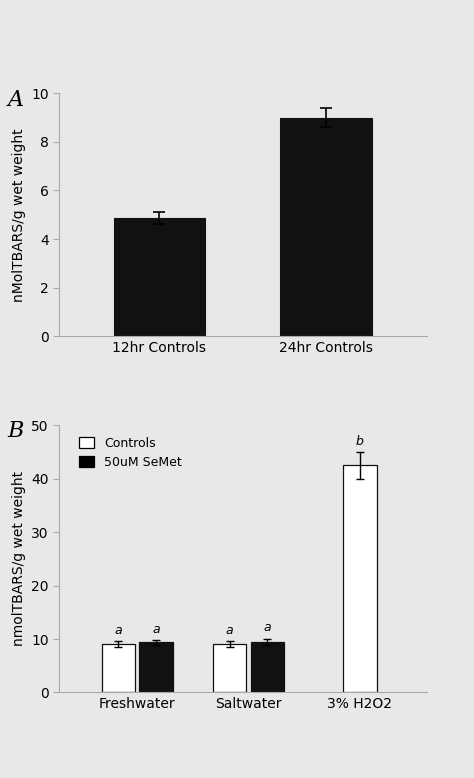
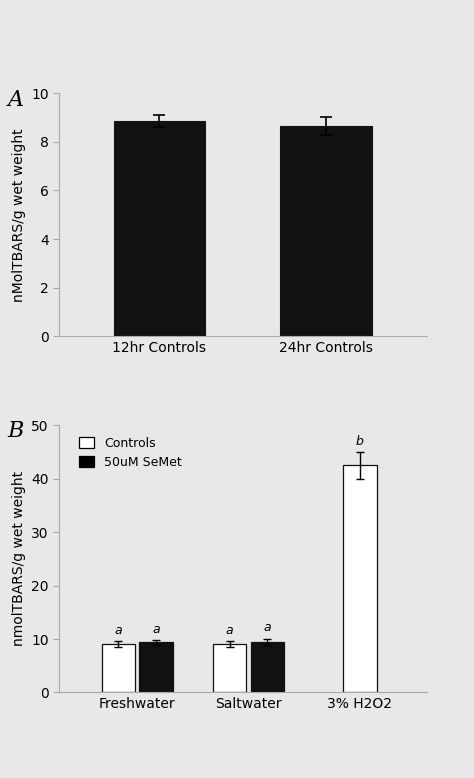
12hr Controls: 4.85 -> 8.85
24hr Controls: 9.00 -> 8.65
